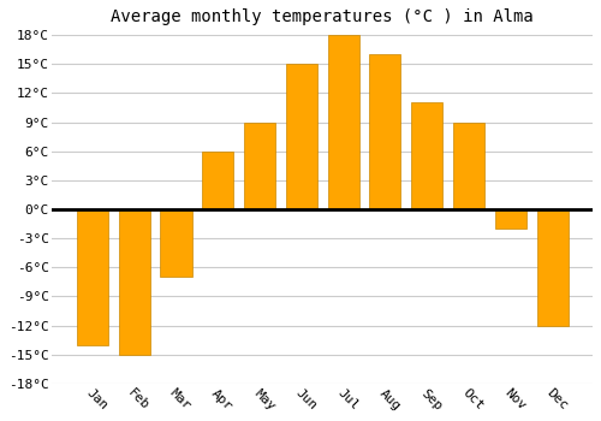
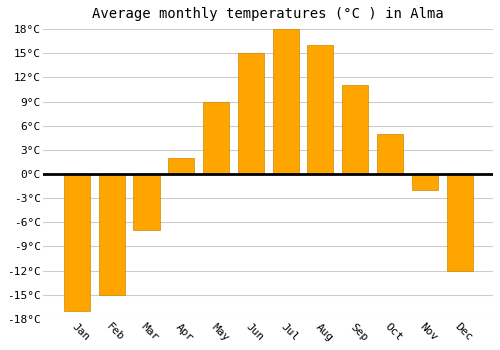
Jan: -14°C -> -17°C
Apr: 6°C -> 2°C
Oct: 9°C -> 5°C
